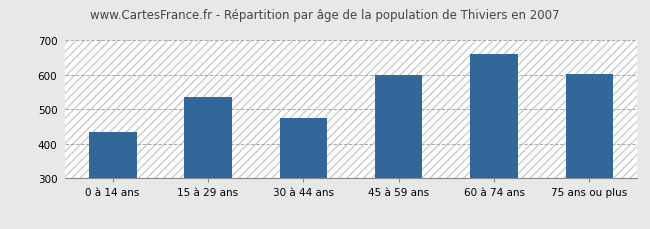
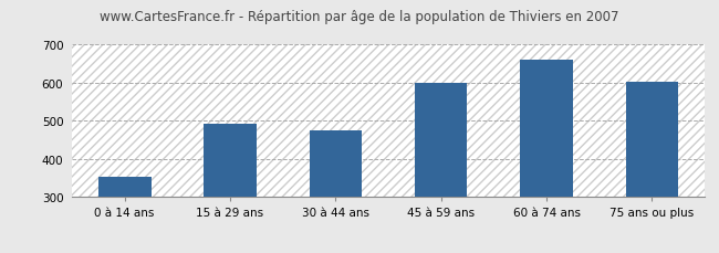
0 à 14 ans: 435 -> 352
15 à 29 ans: 535 -> 492
